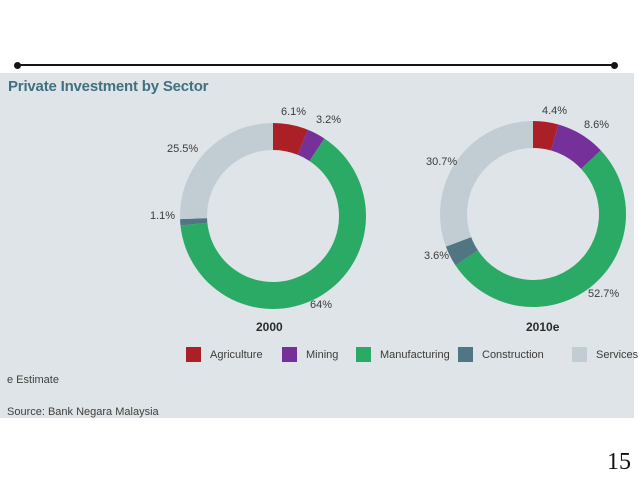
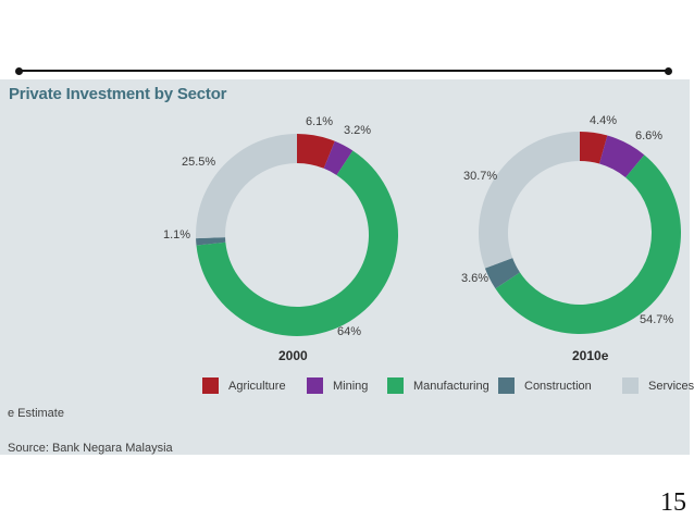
2010e/Mining: 8.6% -> 6.6%
2010e/Manufacturing: 52.7% -> 54.7%
